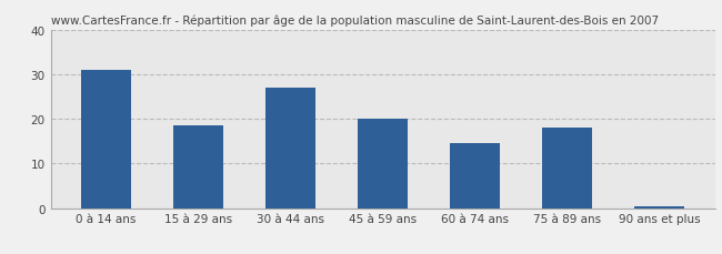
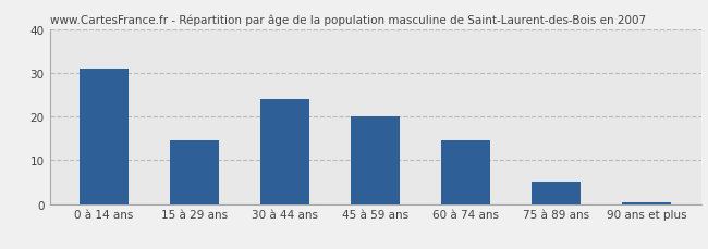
15 à 29 ans: 18.5 -> 14.5
30 à 44 ans: 27.0 -> 24.0
75 à 89 ans: 18.0 -> 5.0
